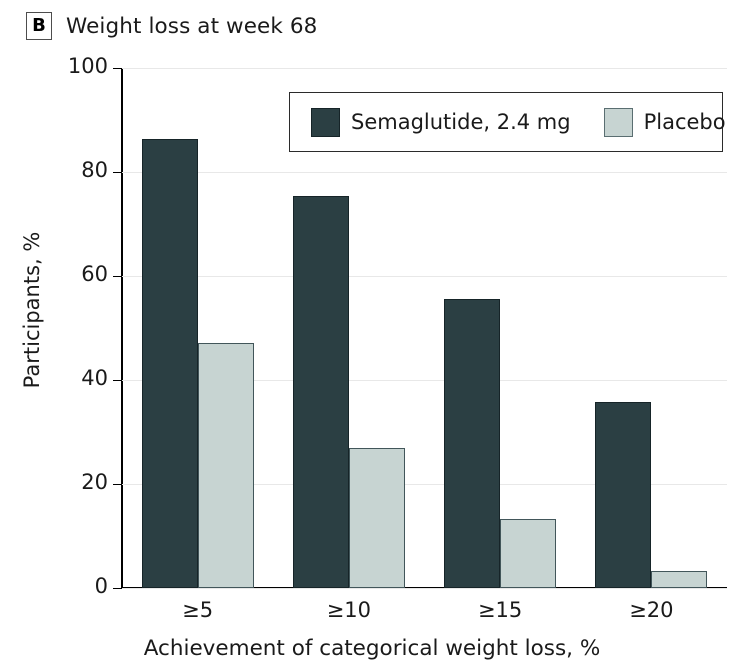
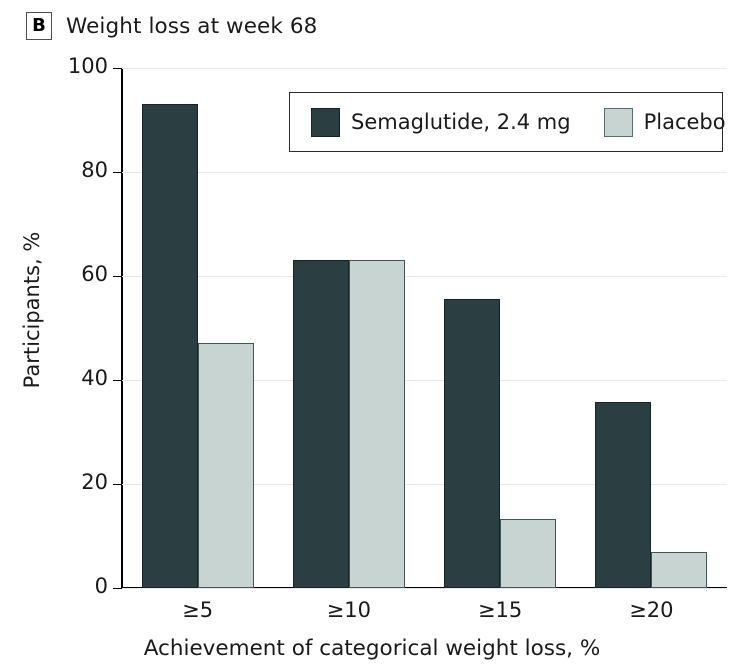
Semaglutide, 2.4 mg/≥5: 86 -> 93
Semaglutide, 2.4 mg/≥10: 75 -> 63
Placebo/≥10: 27 -> 63
Placebo/≥20: 3 -> 7
